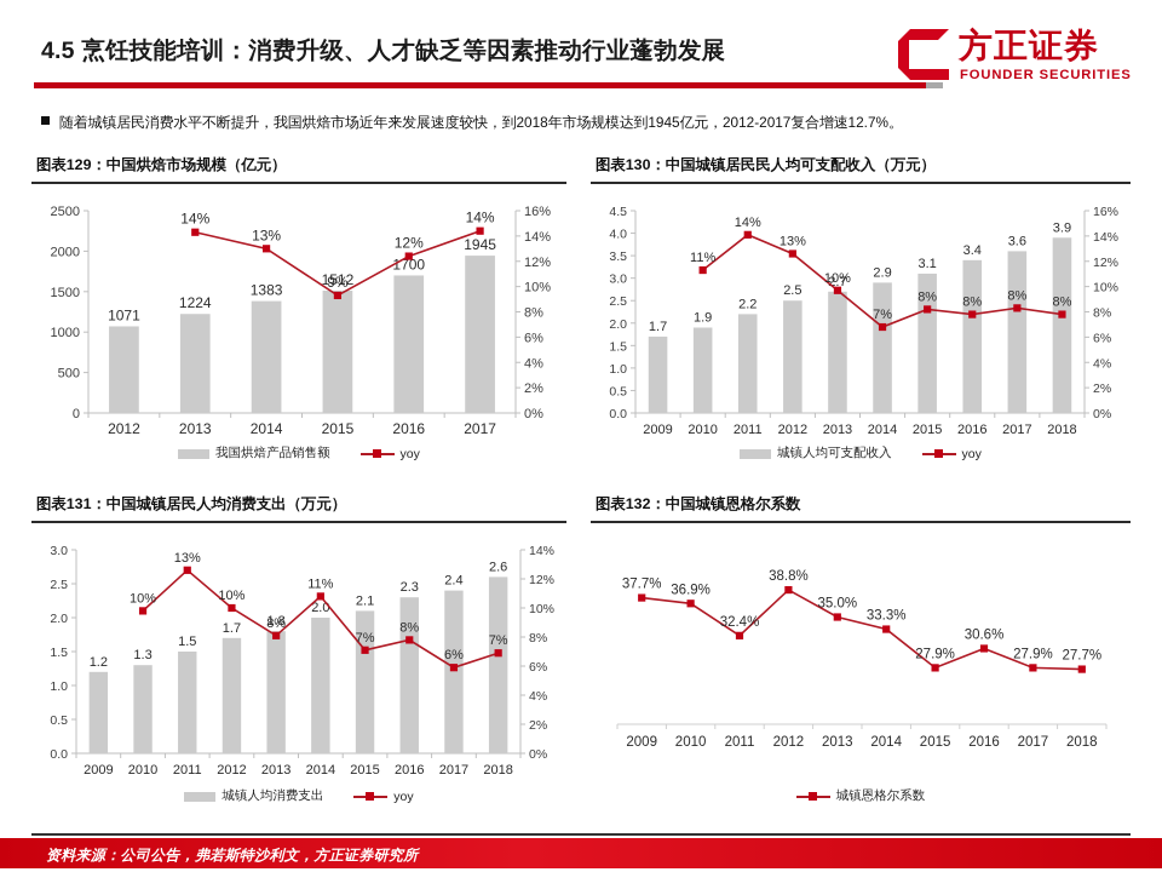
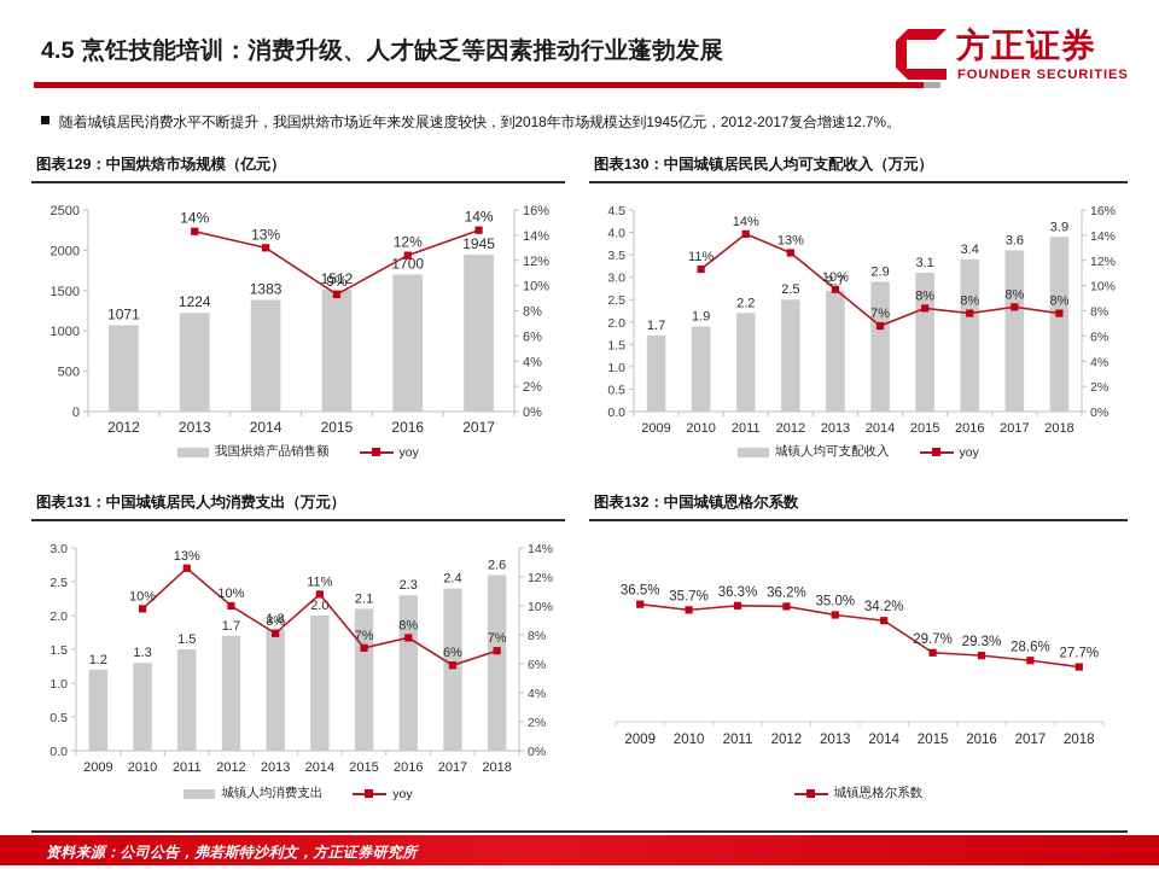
图表132：中国城镇恩格尔系数/2009: 37.7% -> 36.5%
图表132：中国城镇恩格尔系数/2010: 36.9% -> 35.7%
图表132：中国城镇恩格尔系数/2011: 32.4% -> 36.3%
图表132：中国城镇恩格尔系数/2012: 38.8% -> 36.2%
图表132：中国城镇恩格尔系数/2014: 33.3% -> 34.2%
图表132：中国城镇恩格尔系数/2015: 27.9% -> 29.7%
图表132：中国城镇恩格尔系数/2016: 30.6% -> 29.3%
图表132：中国城镇恩格尔系数/2017: 27.9% -> 28.6%
